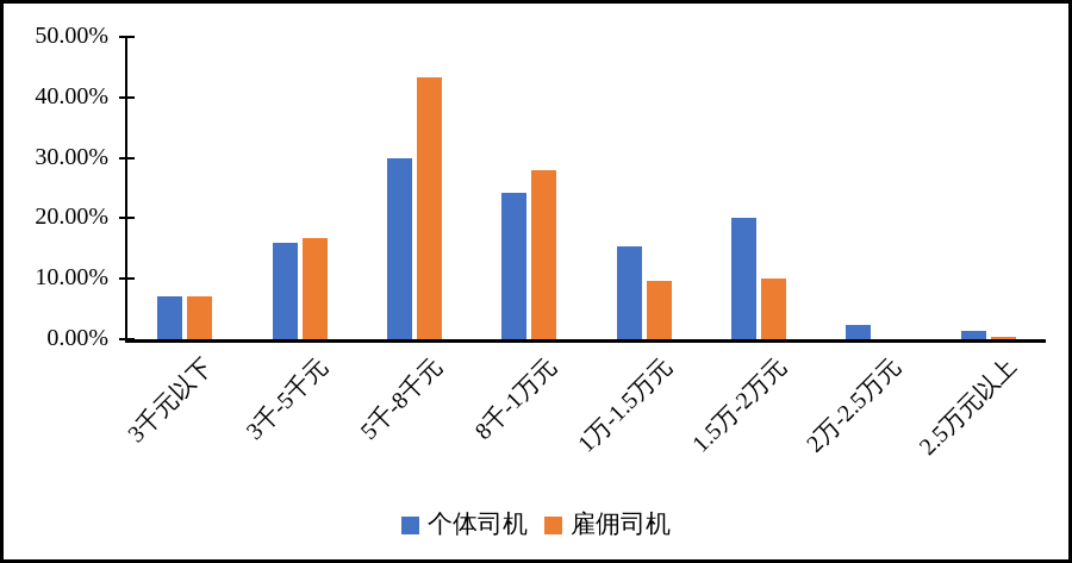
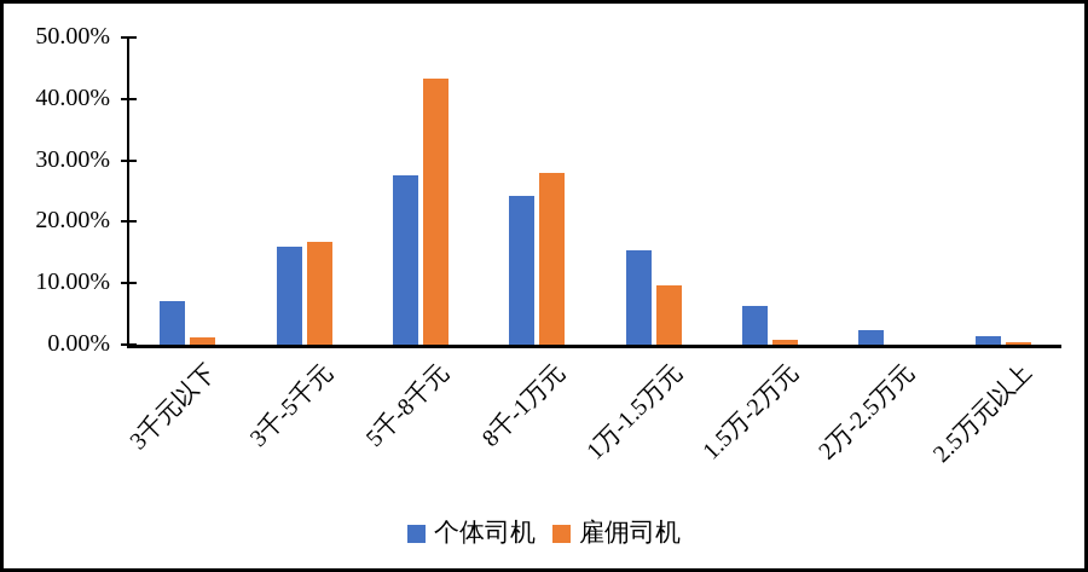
雇佣司机/3千元以下: 7% -> 1%
个体司机/5千-8千元: 30% -> 28%
个体司机/1.5万-2万元: 20% -> 6%
雇佣司机/1.5万-2万元: 10% -> 1%
